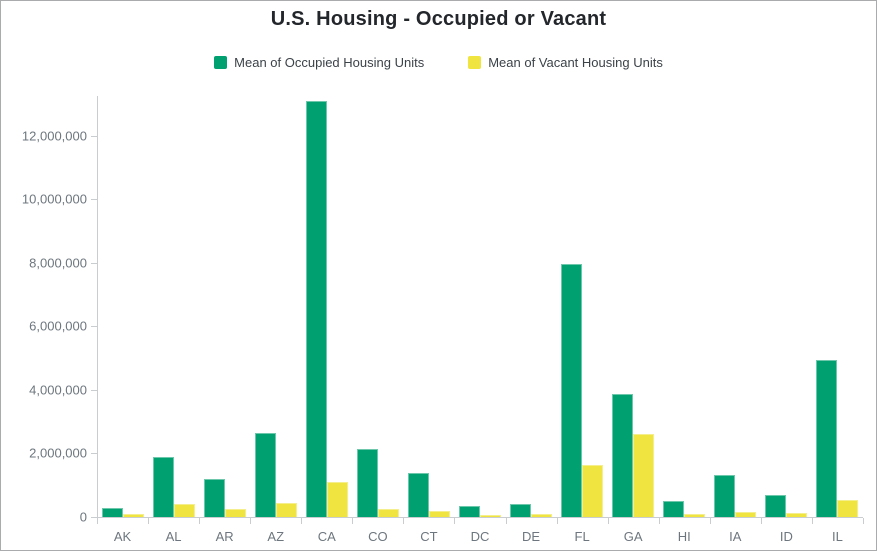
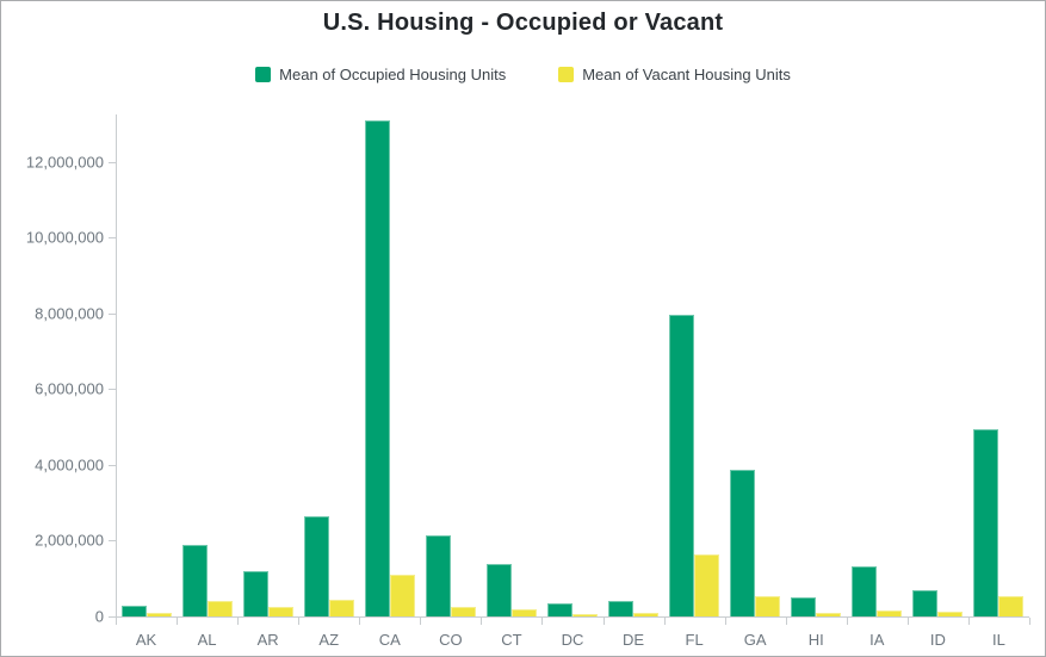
Mean of Vacant Housing Units/GA: 2600000 -> 500000
